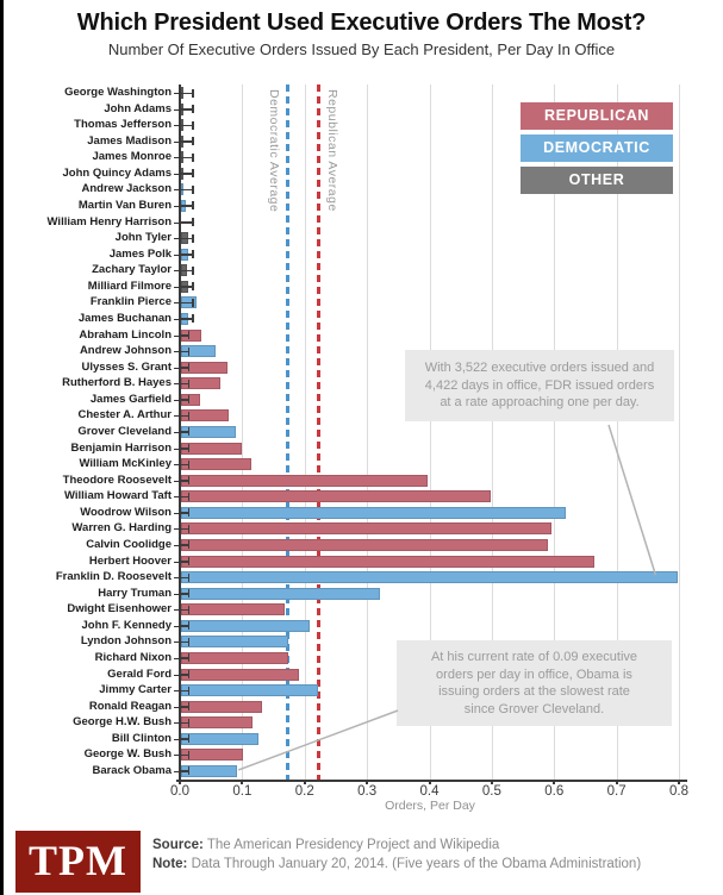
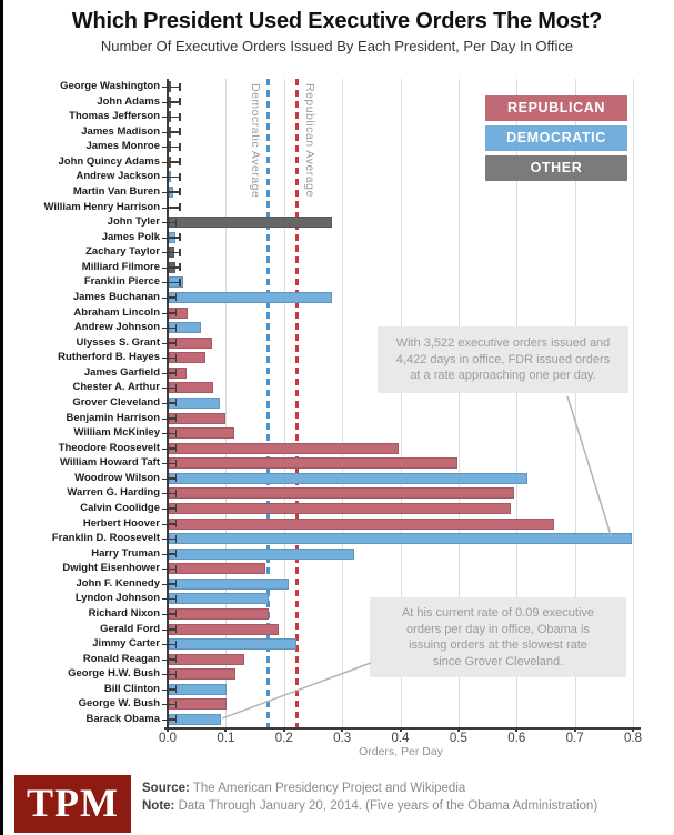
John Tyler: 0.01 -> 0.28
James Buchanan: 0.01 -> 0.28
Bill Clinton: 0.12 -> 0.10
